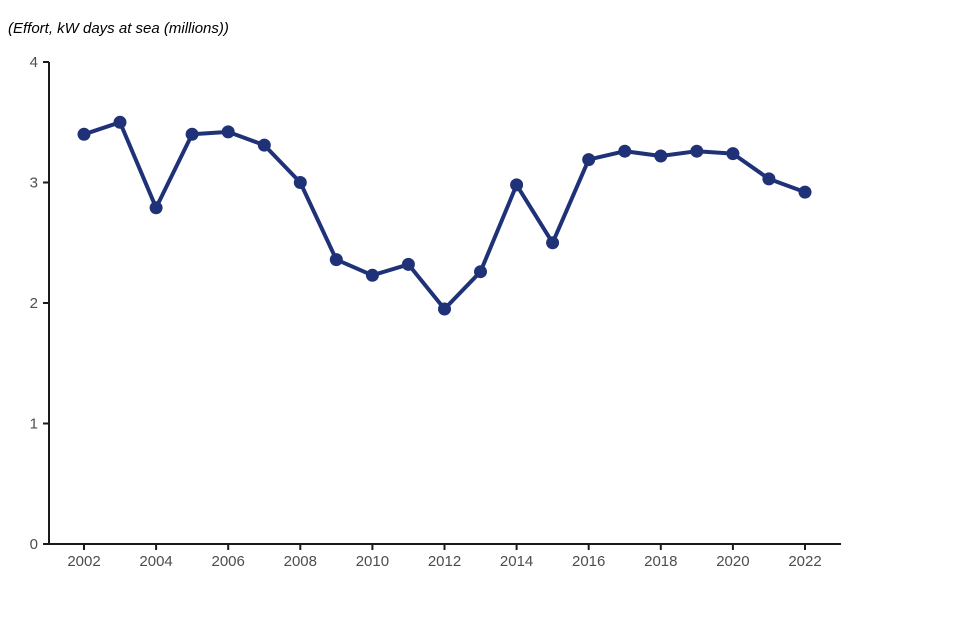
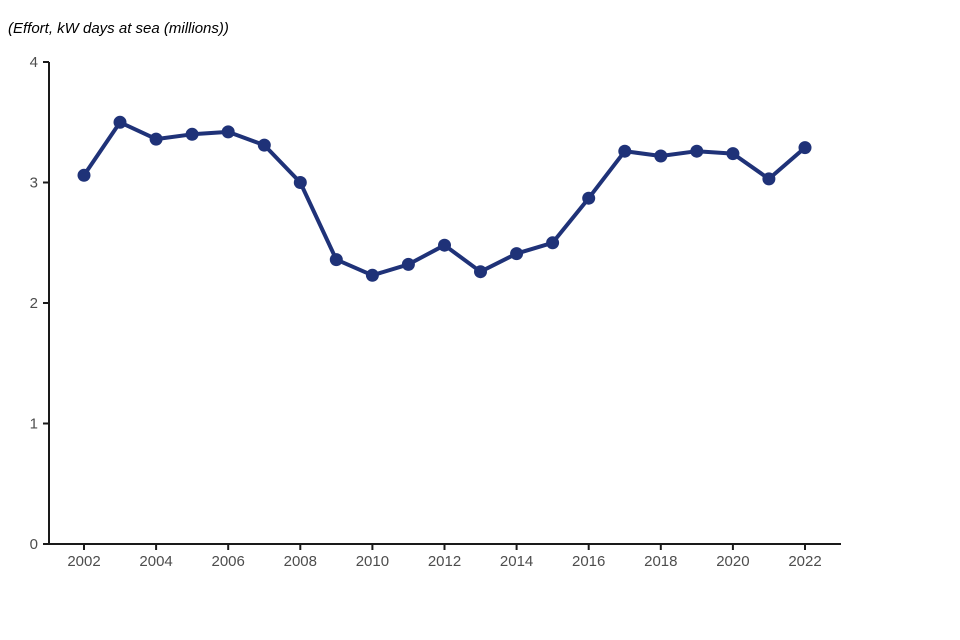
2002: 3.40 -> 3.06
2004: 2.79 -> 3.36
2012: 1.95 -> 2.48
2014: 2.98 -> 2.41
2016: 3.19 -> 2.87
2022: 2.92 -> 3.29
